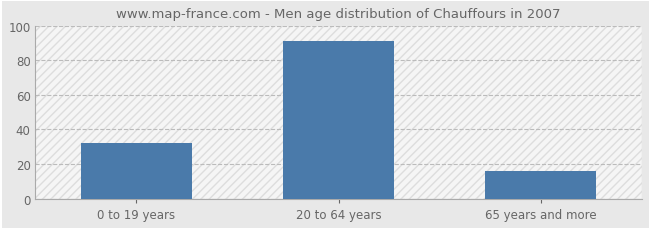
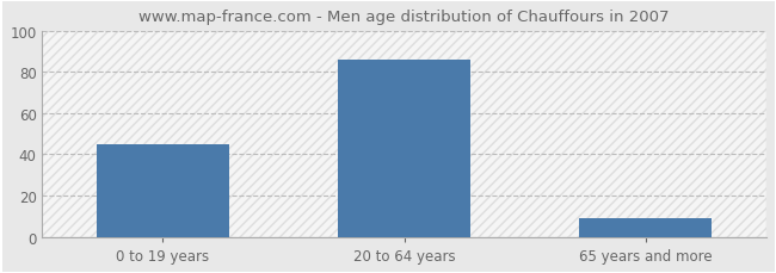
0 to 19 years: 32 -> 45
20 to 64 years: 91 -> 86
65 years and more: 16 -> 9
